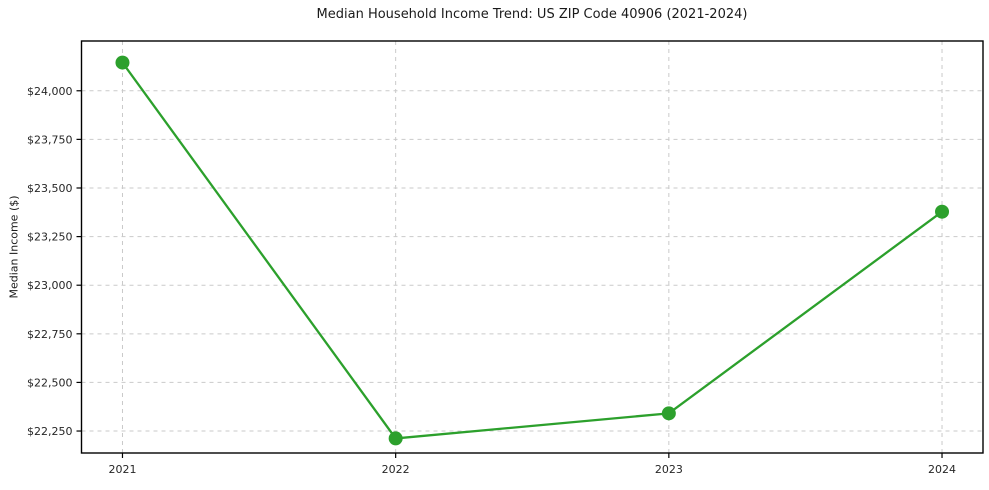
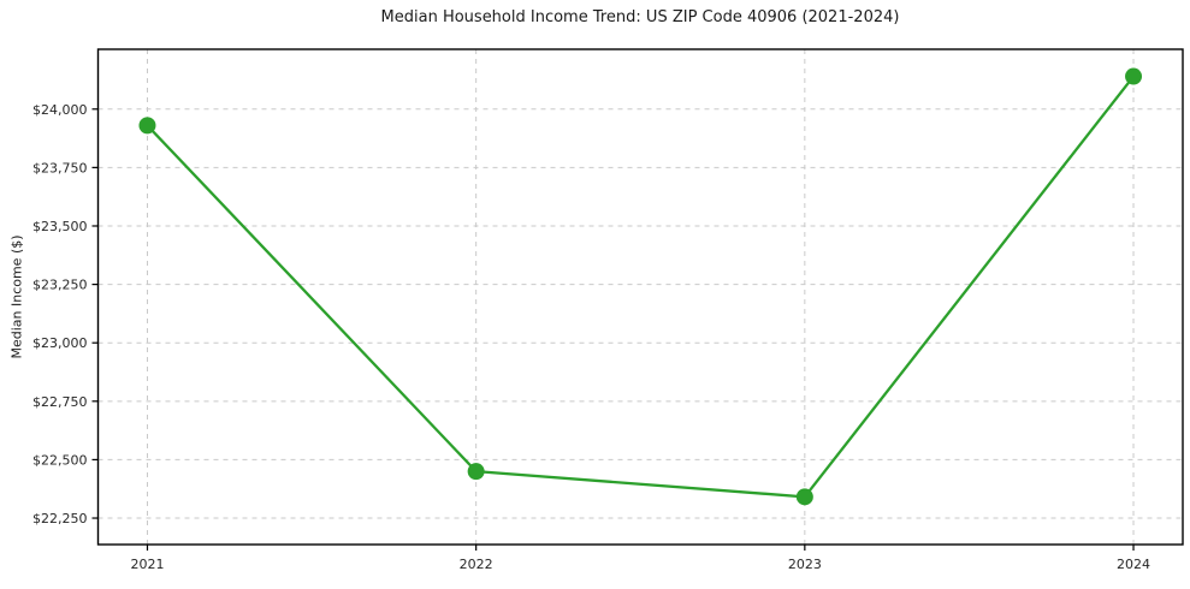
2021: $24140 -> $23930
2022: $22210 -> $22450
2024: $23380 -> $24140
